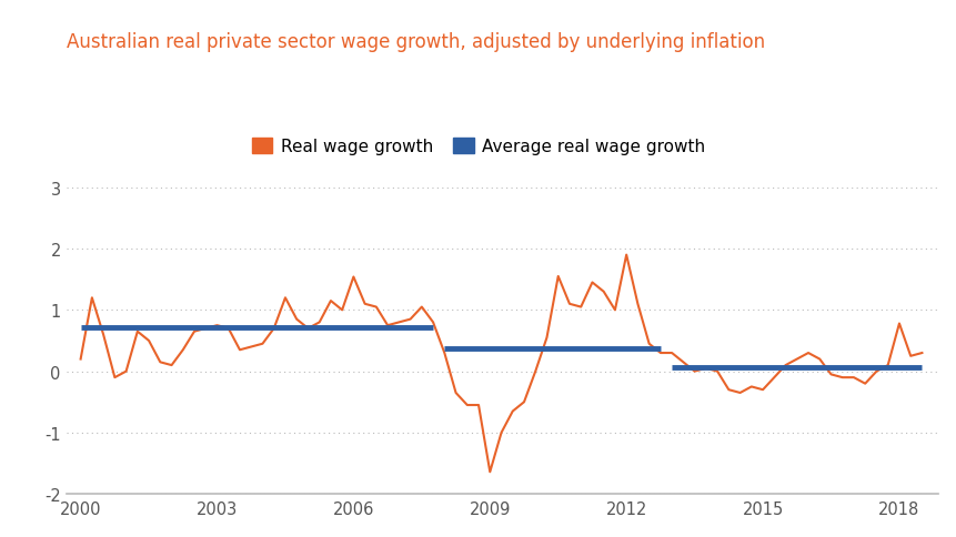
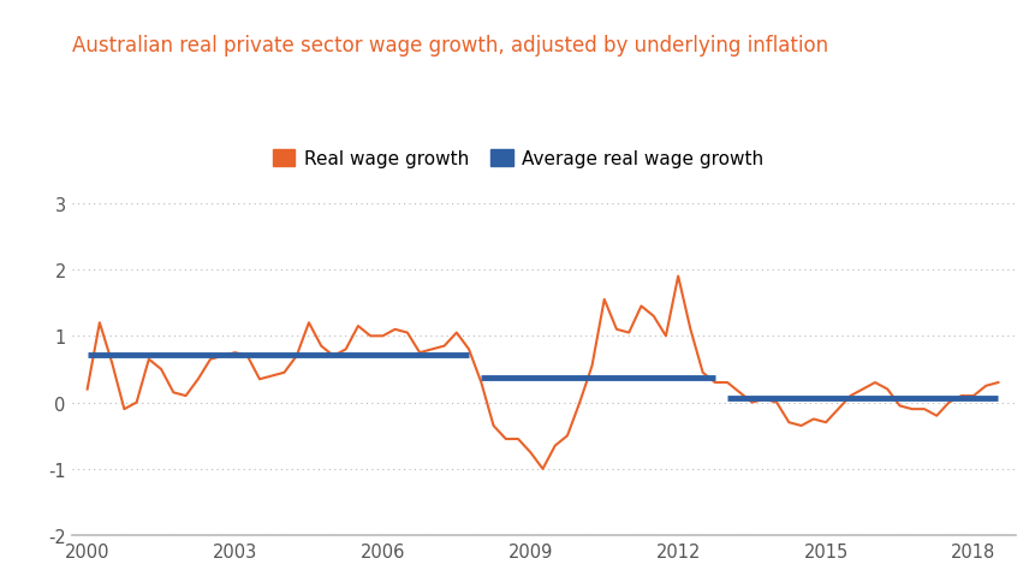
2006: 1.54 -> 1.00
2009: -1.64 -> -0.75
2018: 0.78 -> 0.10
